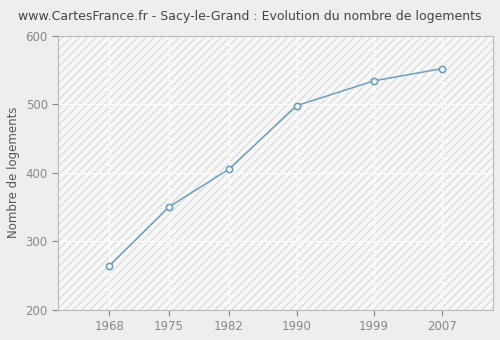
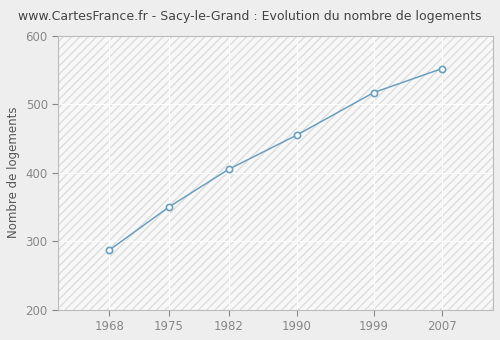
1968: 264 -> 287
1990: 498 -> 455
1999: 534 -> 517
